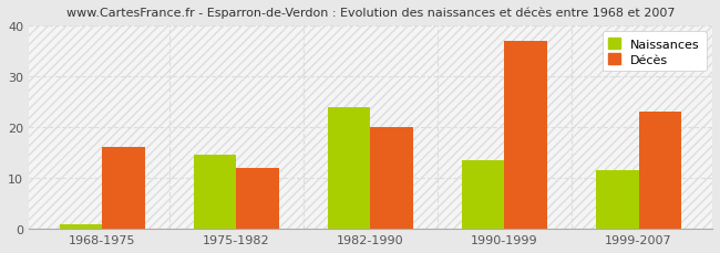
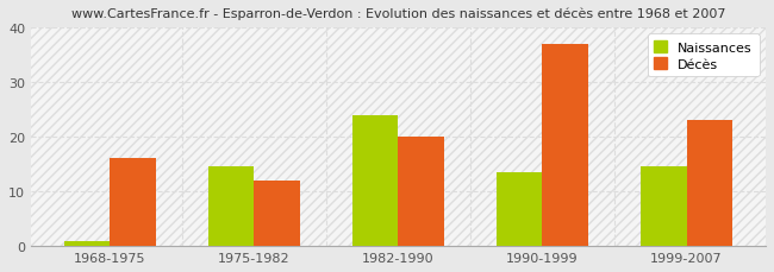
Naissances/1999-2007: 11.5 -> 14.5
